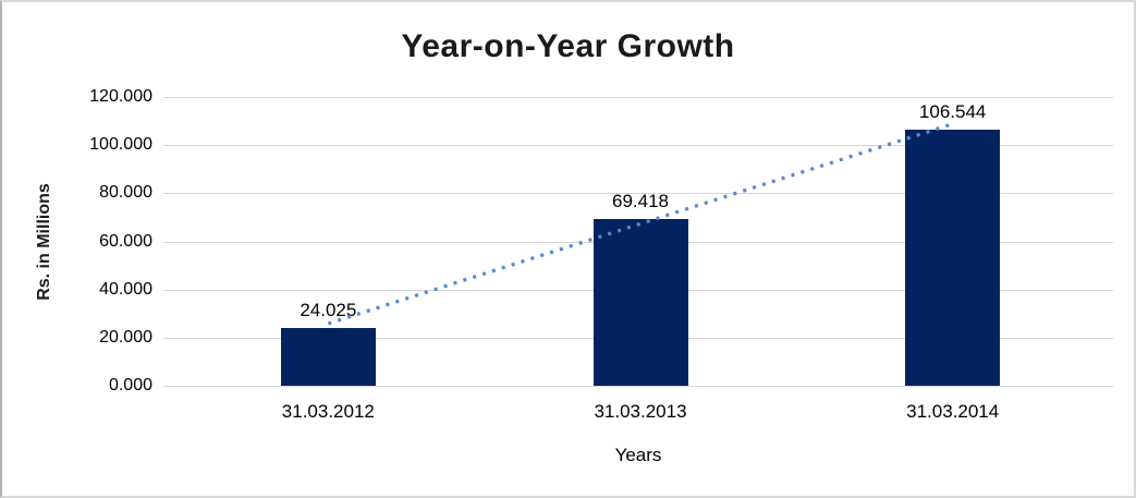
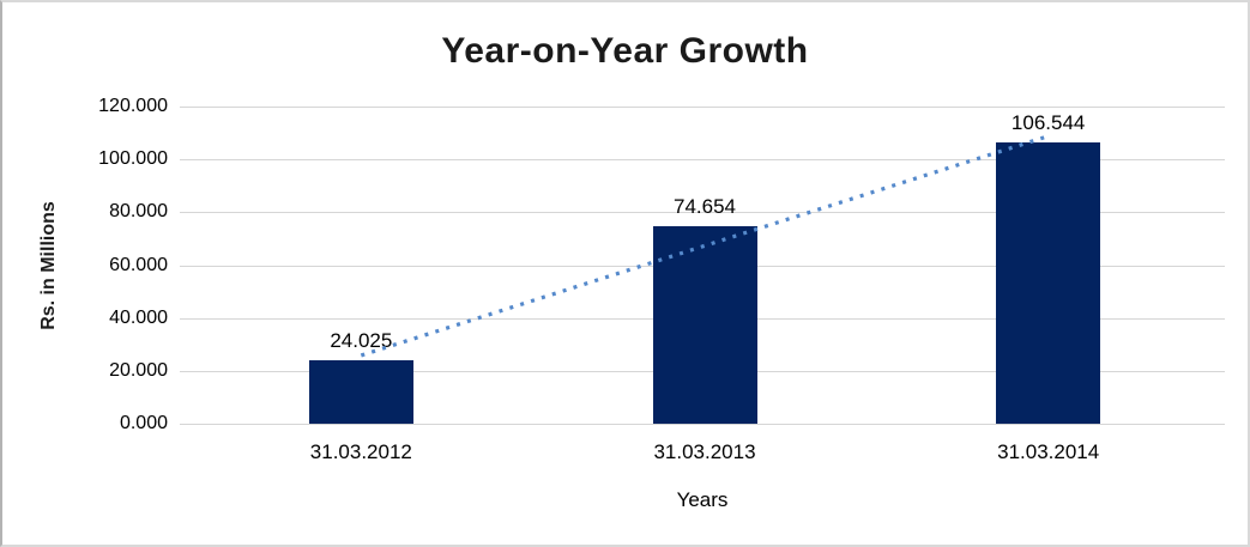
31.03.2013: 69.418 -> 74.654
